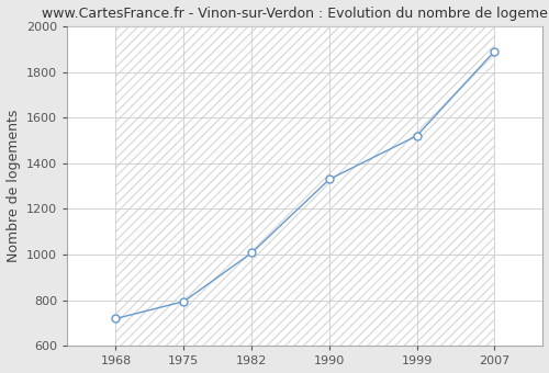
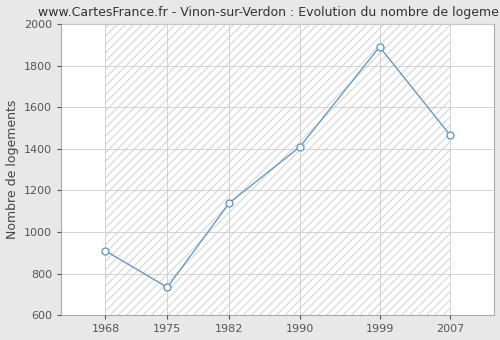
1968: 720 -> 910
1975: 795 -> 735
1982: 1008 -> 1140
1990: 1330 -> 1410
1999: 1520 -> 1890
2007: 1890 -> 1465
